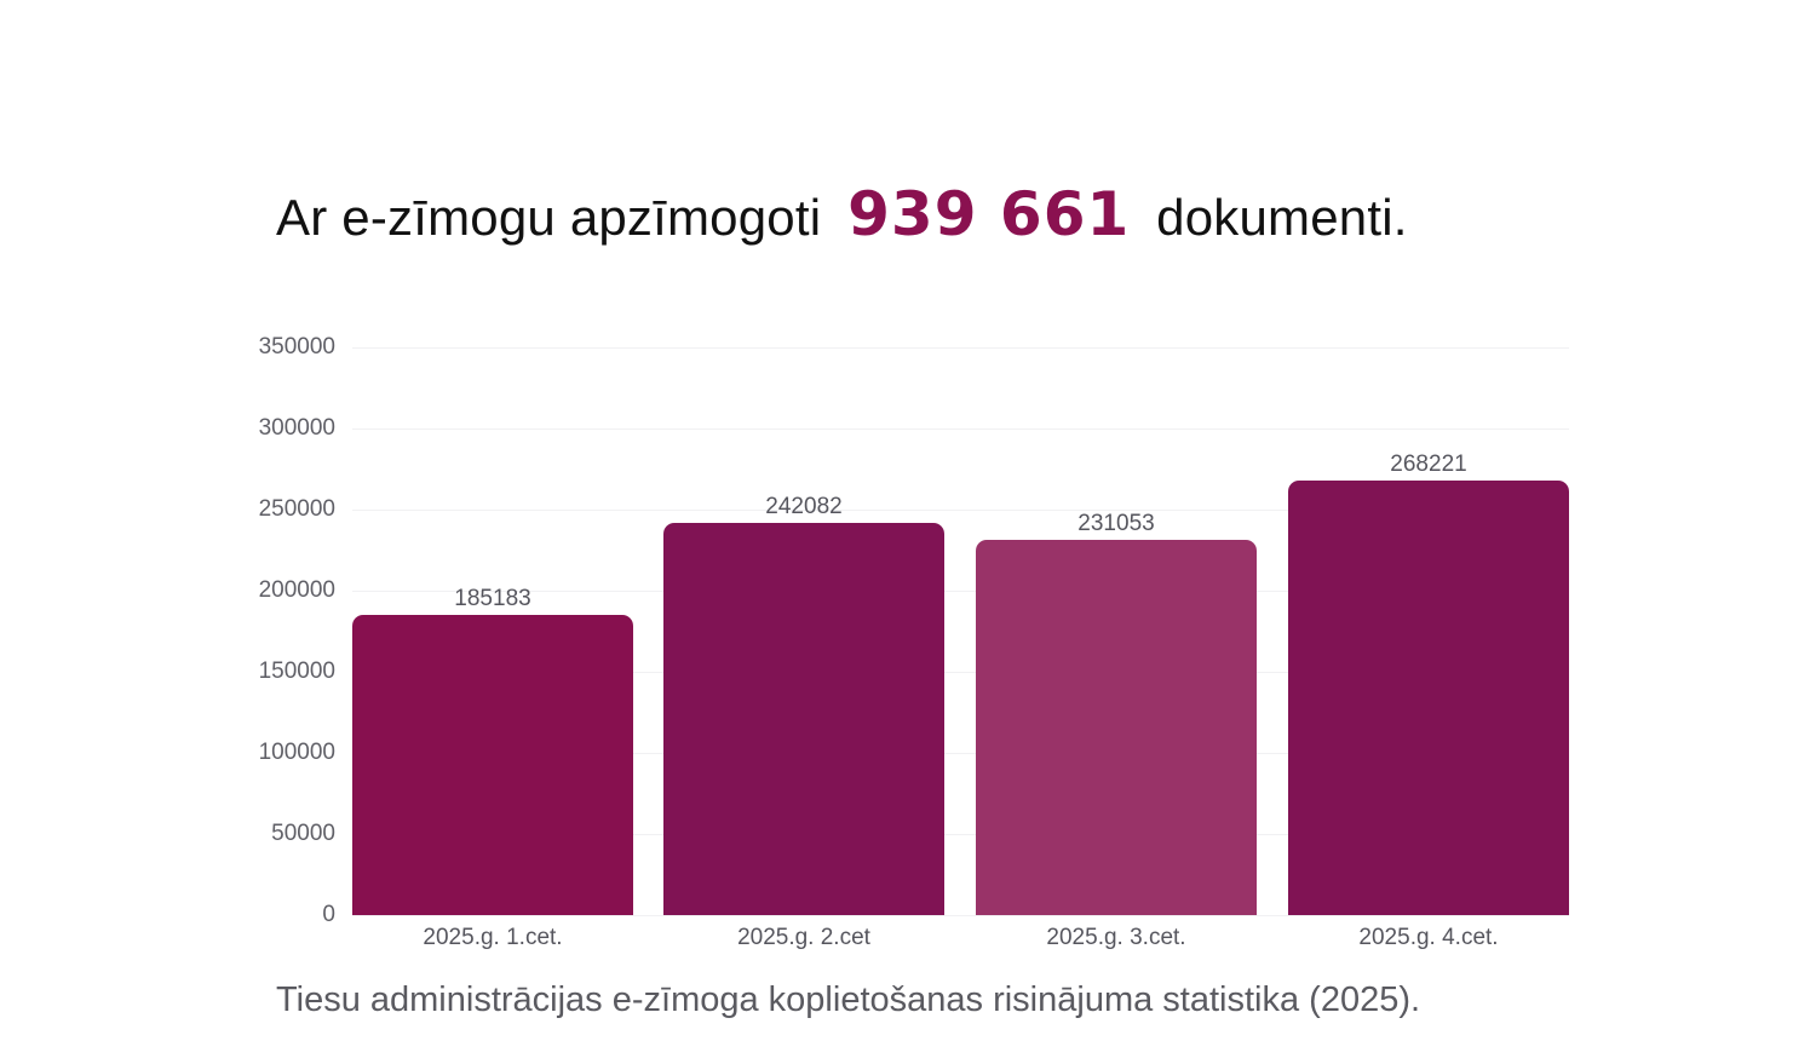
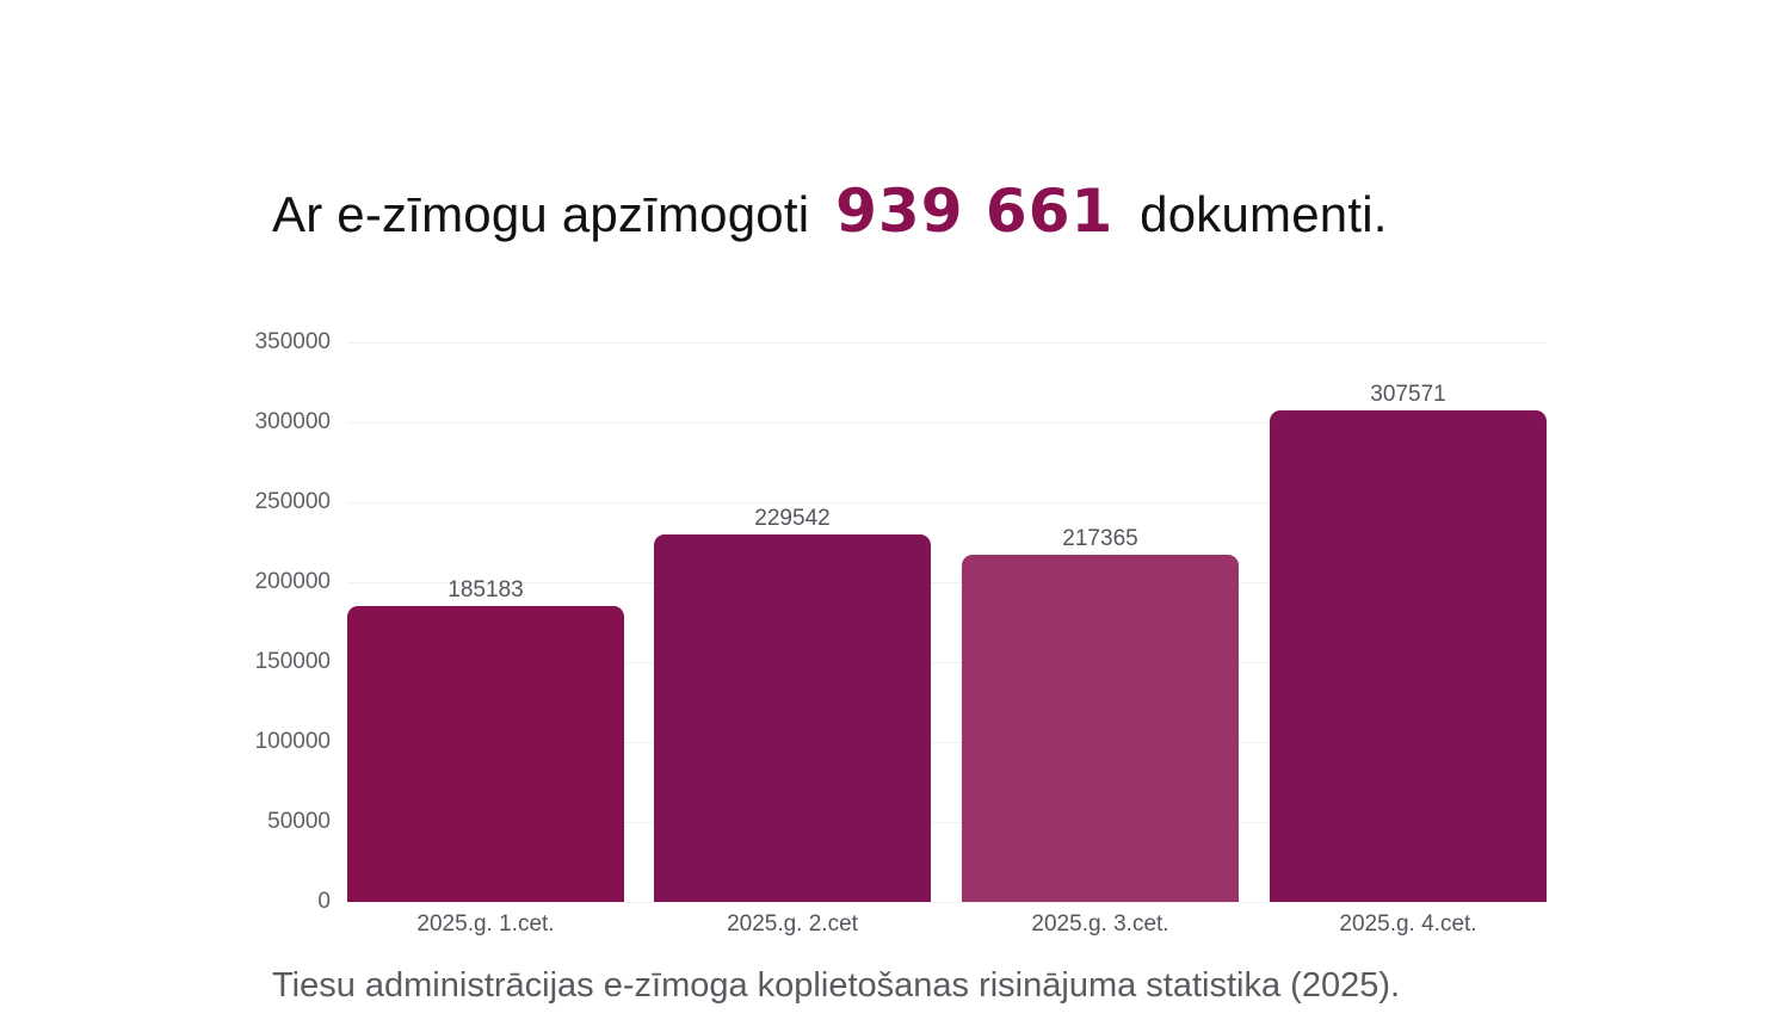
2025.g. 2.cet: 242082 -> 229542
2025.g. 3.cet.: 231053 -> 217365
2025.g. 4.cet.: 268221 -> 307571
